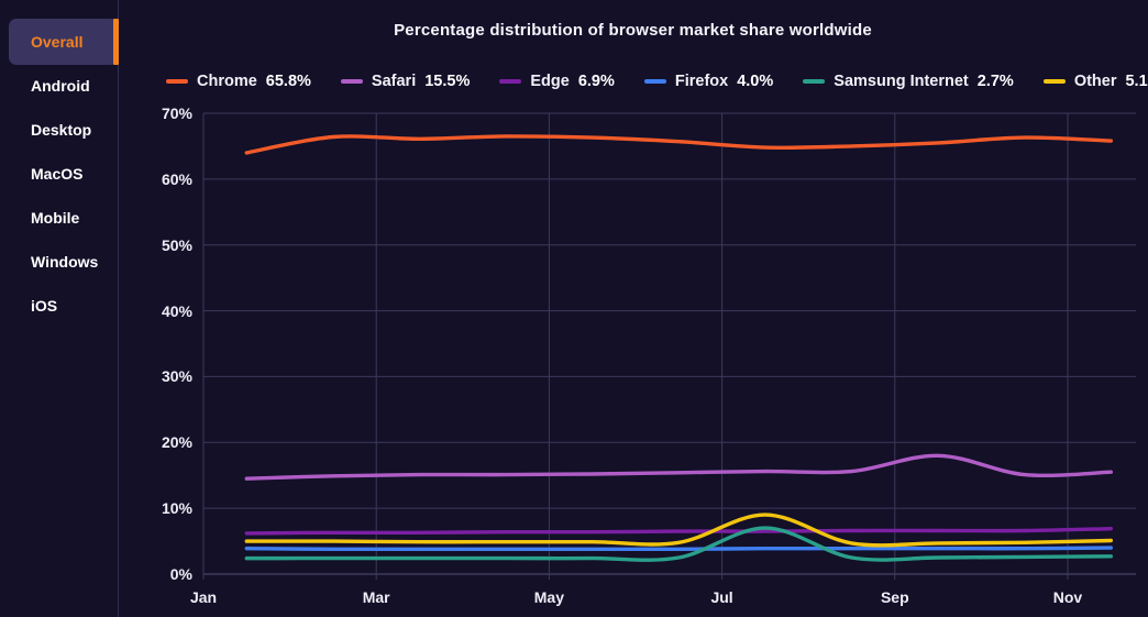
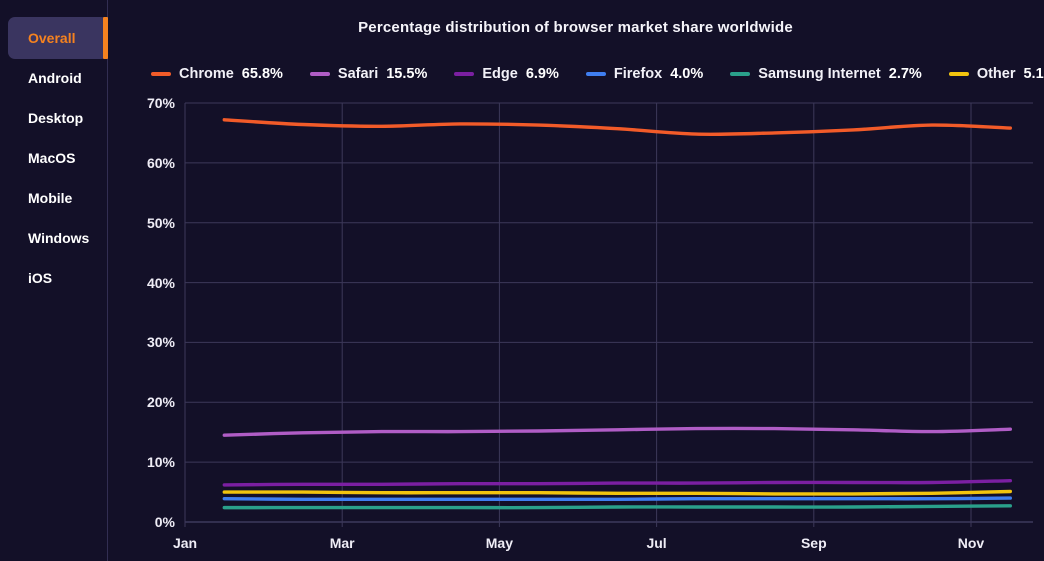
Chrome/Jan: 64% -> 67%
Samsung Internet/Jul: 7% -> 2%
Other/Jul: 9% -> 5%
Safari/Sep: 18% -> 15%
